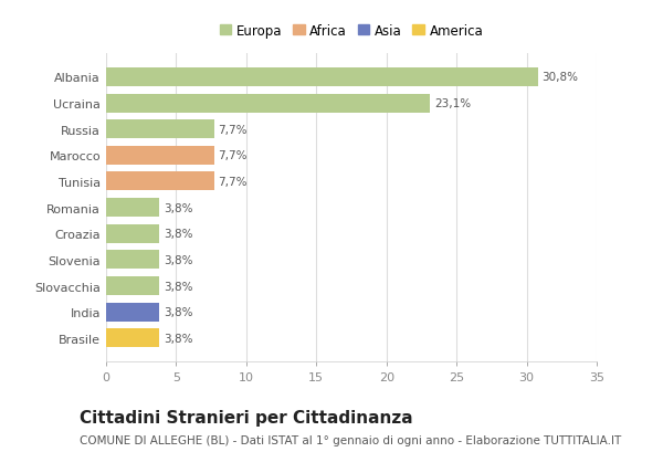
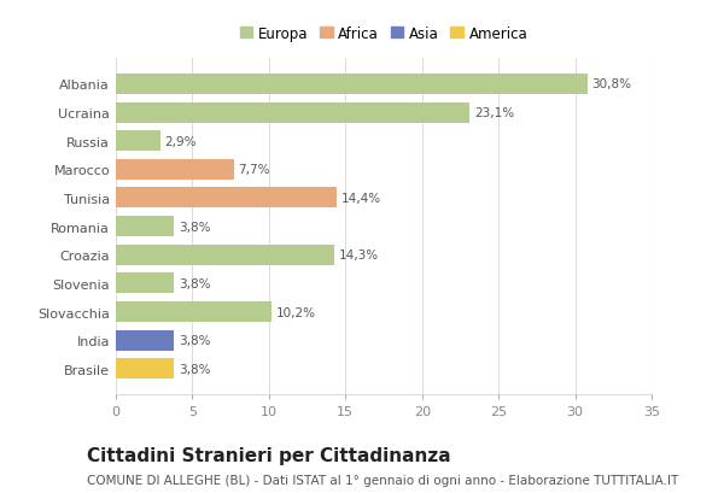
Russia: 7,7% -> 2,9%
Tunisia: 7,7% -> 14,4%
Croazia: 3,8% -> 14,3%
Slovacchia: 3,8% -> 10,2%
